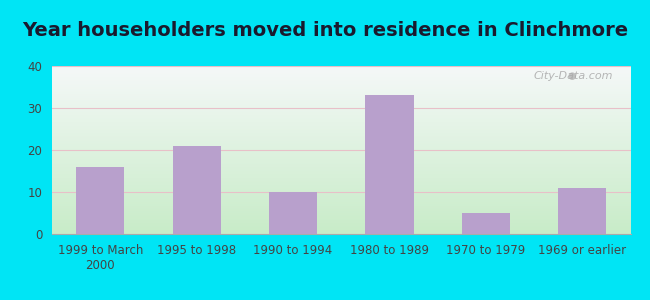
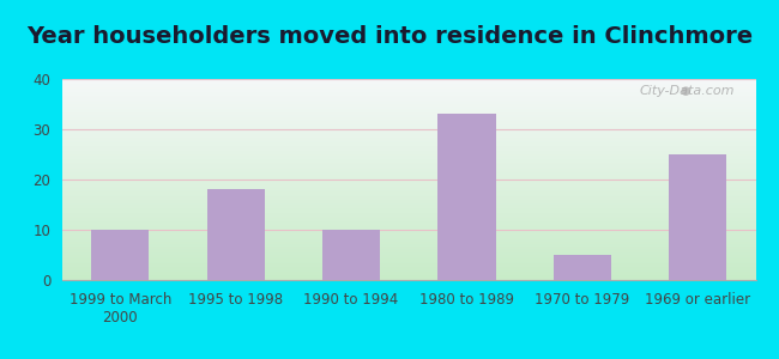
1999 to March 2000: 16 -> 10
1995 to 1998: 21 -> 18
1969 or earlier: 11 -> 25
